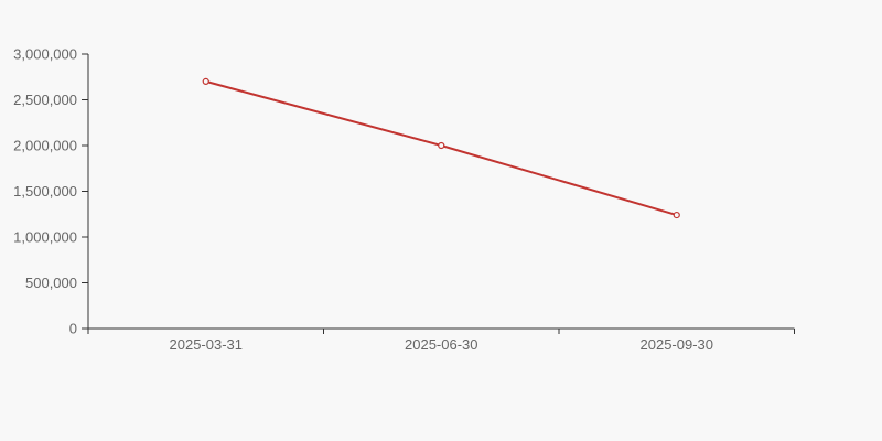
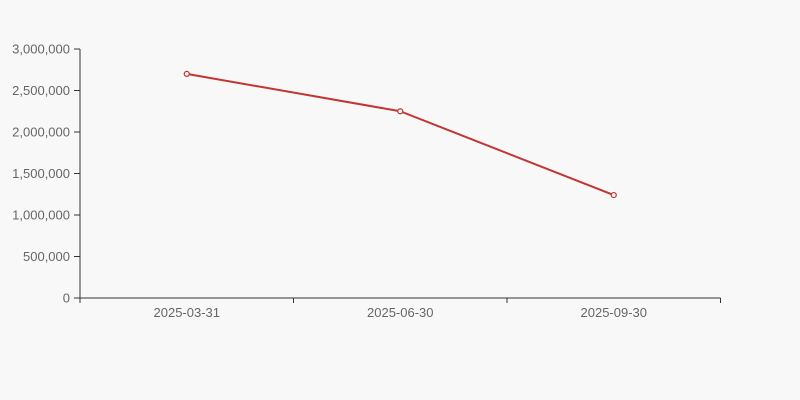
2025-06-30: 2000000 -> 2200000
